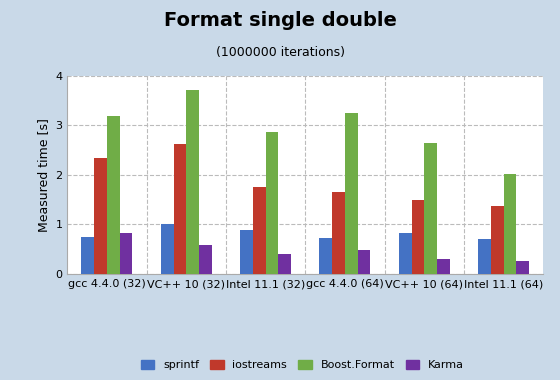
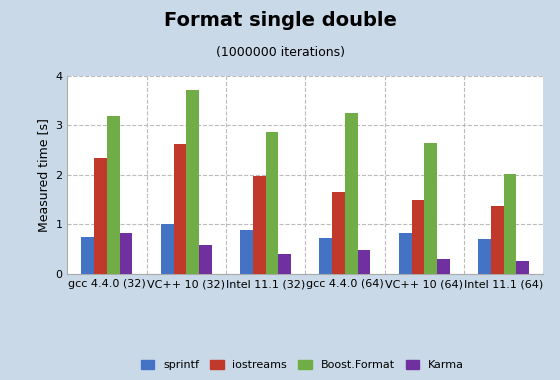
iostreams/Intel 11.1 (32): 1.75 -> 1.98
